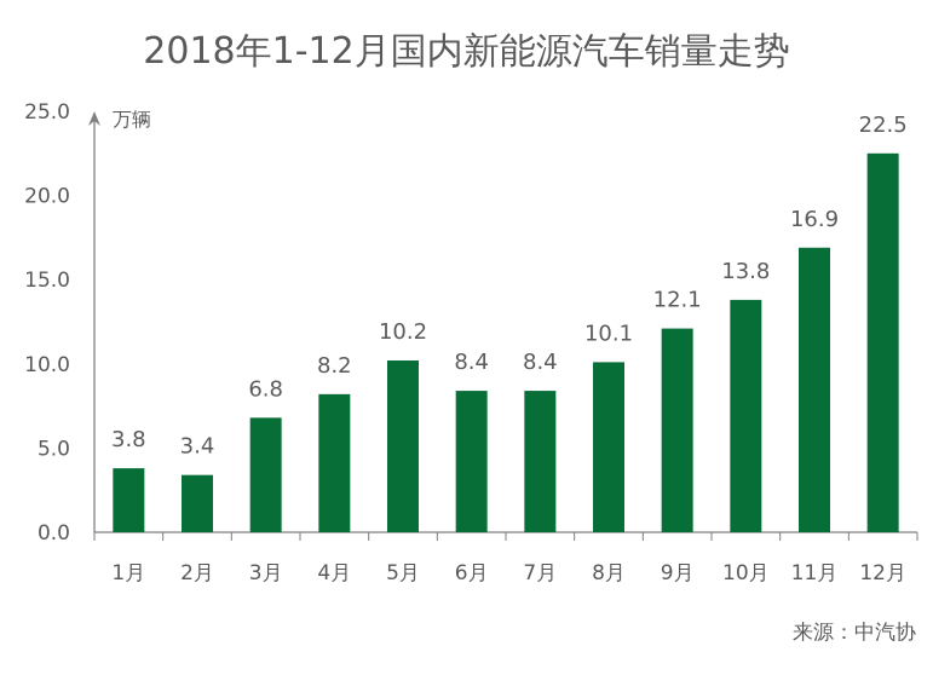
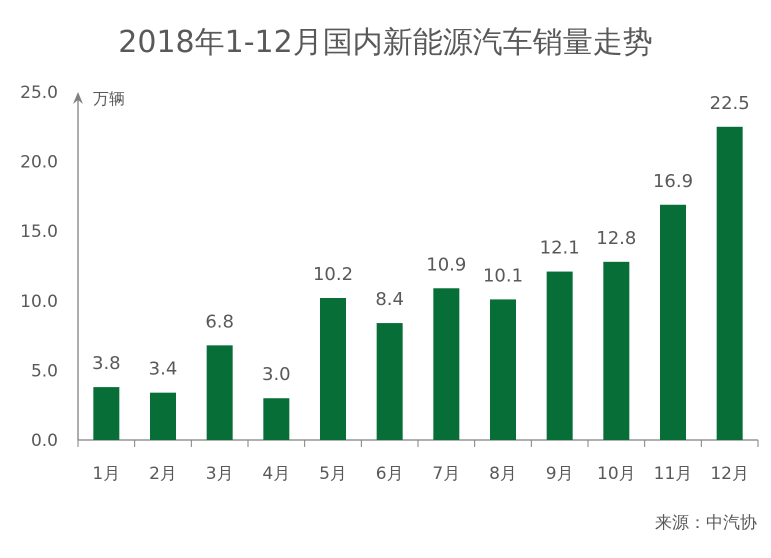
4月: 8.2 -> 3.0
7月: 8.4 -> 10.9
10月: 13.8 -> 12.8
